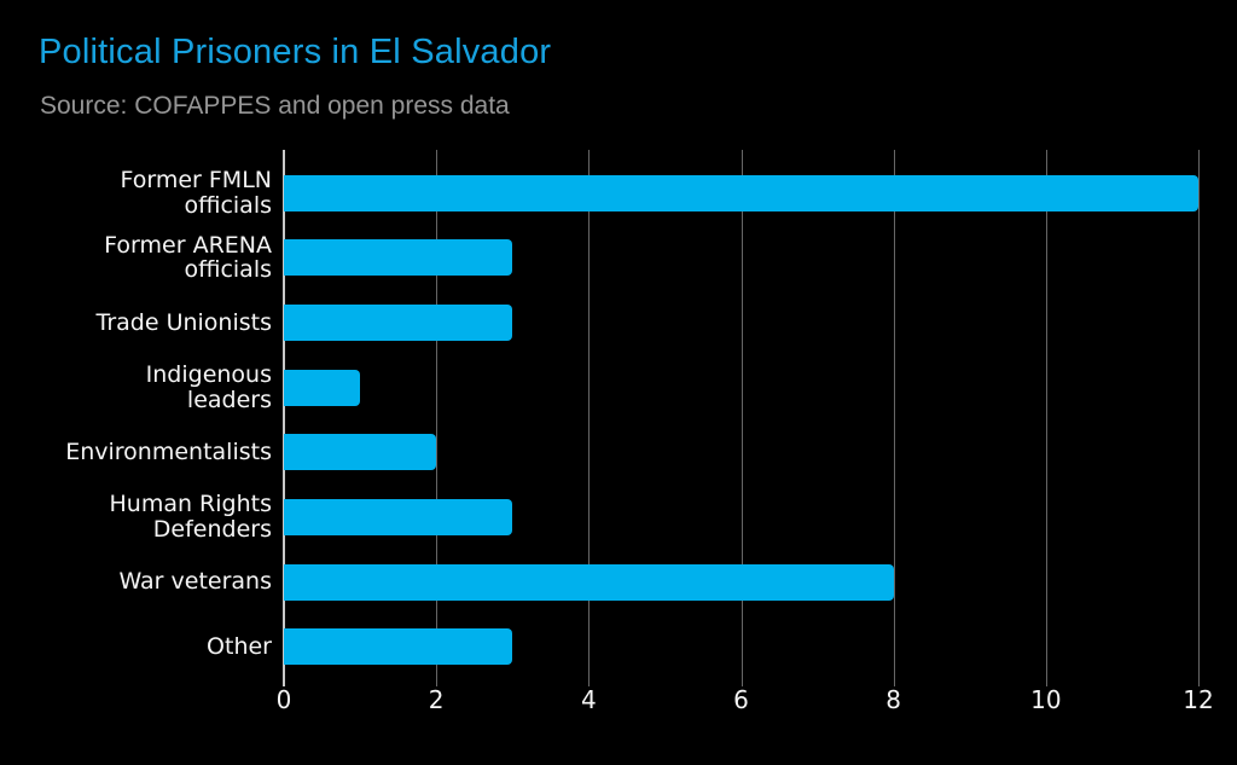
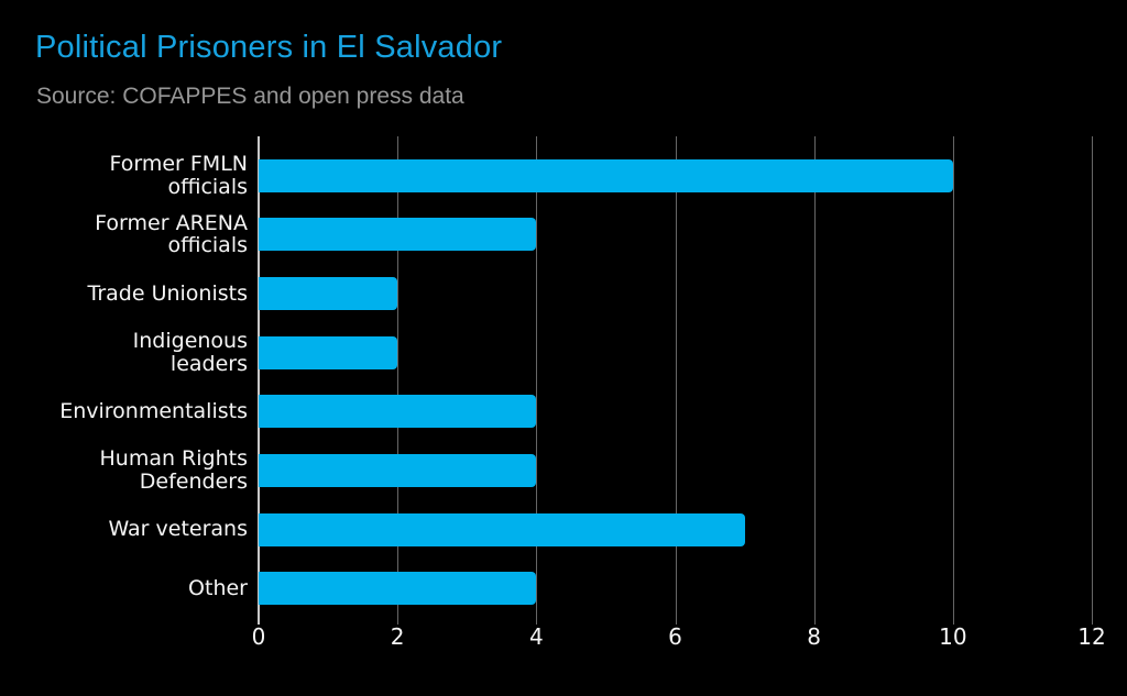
Former FMLN officials: 12 -> 10
Former ARENA officials: 3 -> 4
Trade Unionists: 3 -> 2
Indigenous leaders: 1 -> 2
Environmentalists: 2 -> 4
Human Rights Defenders: 3 -> 4
War veterans: 8 -> 7
Other: 3 -> 4
